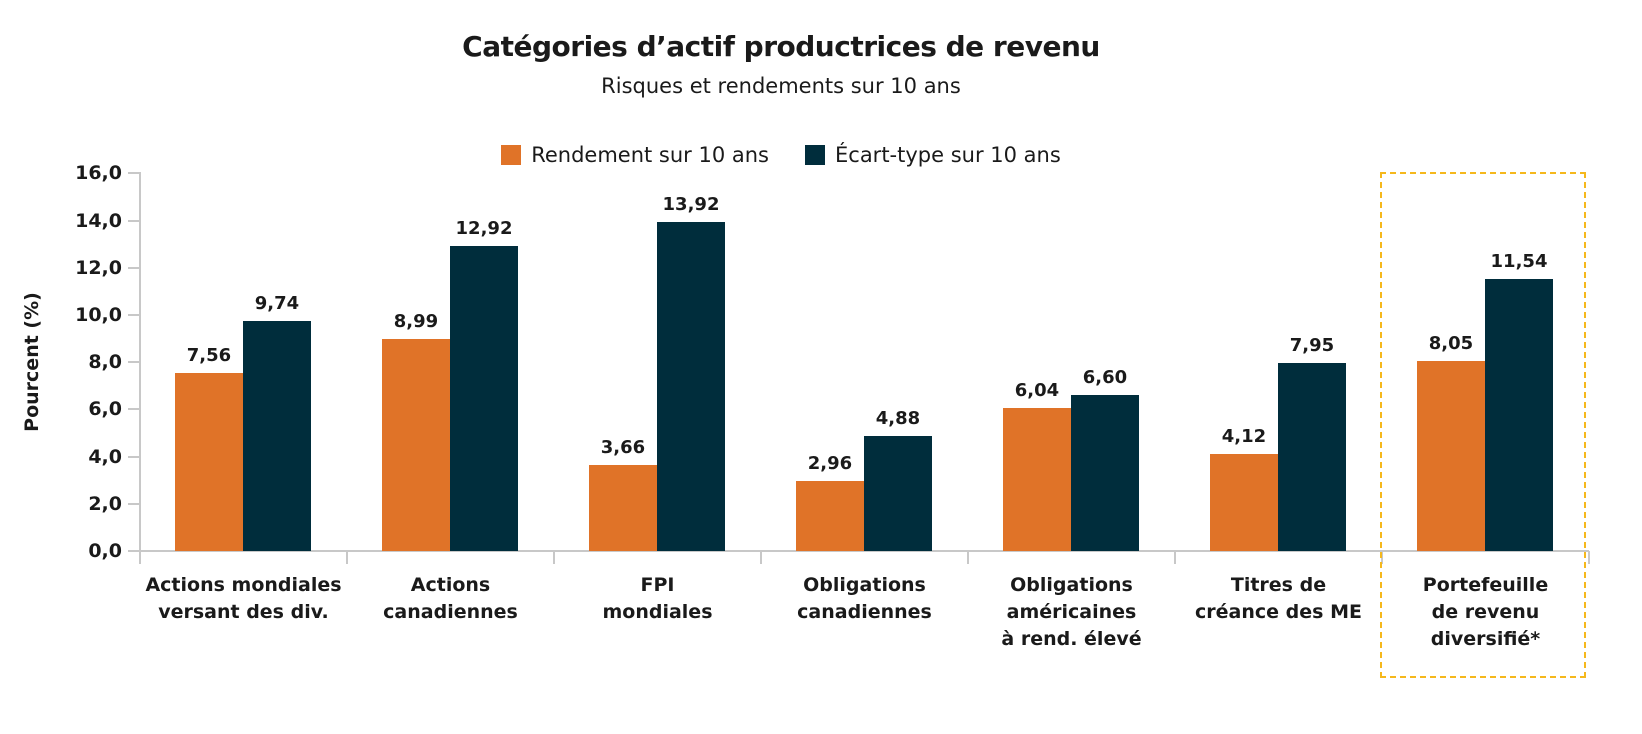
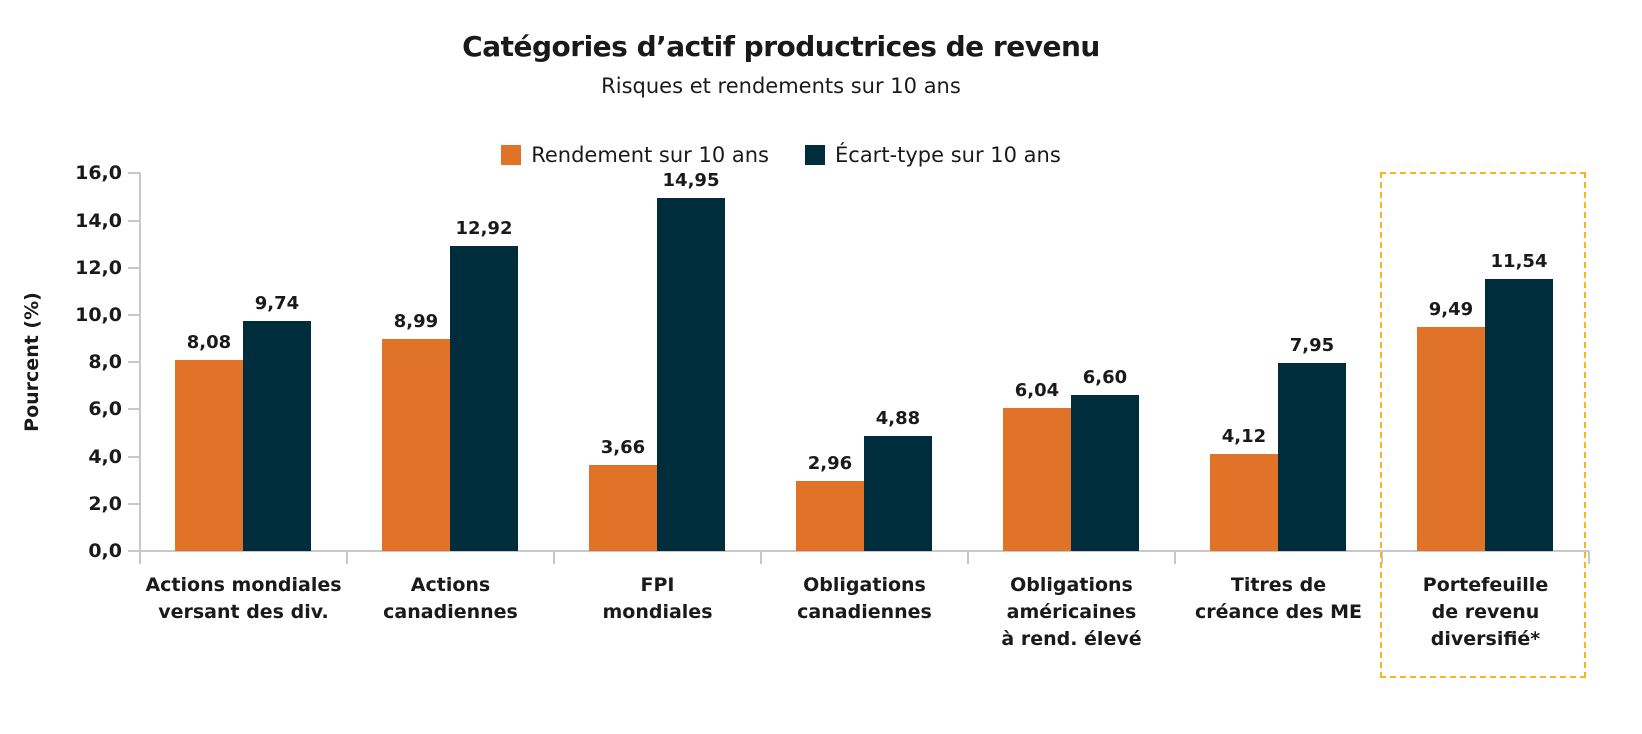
Rendement sur 10 ans/Actions mondiales versant des div.: 7,56 -> 8,08
Écart-type sur 10 ans/FPI mondiales: 13,92 -> 14,95
Rendement sur 10 ans/Portefeuille de revenu diversifié*: 8,05 -> 9,49
